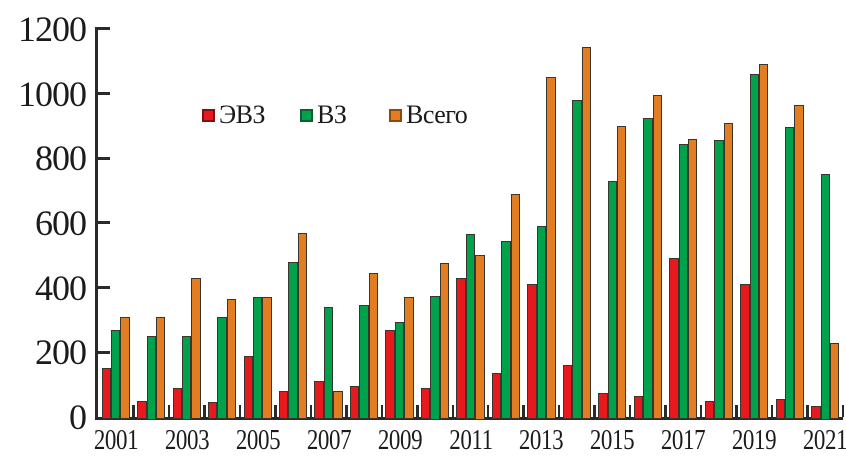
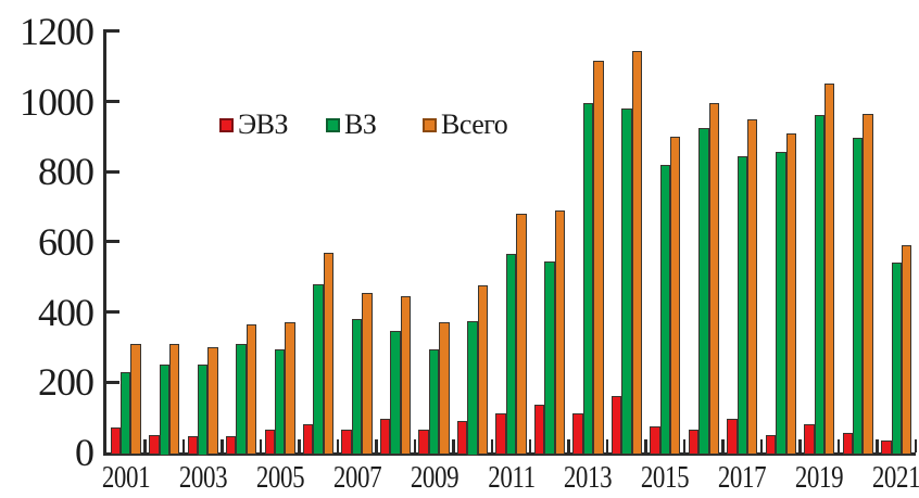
ЭВЗ/2001: 150 -> 70
ВЗ/2001: 270 -> 230
ЭВЗ/2003: 90 -> 40
Всего/2003: 430 -> 300
ЭВЗ/2005: 190 -> 60
ВЗ/2005: 370 -> 300
ЭВЗ/2007: 110 -> 60
ВЗ/2007: 340 -> 380
Всего/2007: 80 -> 460
ЭВЗ/2009: 270 -> 60
ЭВЗ/2011: 430 -> 110
Всего/2011: 500 -> 680
ЭВЗ/2013: 410 -> 110
ВЗ/2013: 590 -> 1000
Всего/2013: 1050 -> 1120
ВЗ/2015: 730 -> 820
ЭВЗ/2017: 490 -> 100
Всего/2017: 860 -> 950
ЭВЗ/2019: 410 -> 80
ВЗ/2019: 1060 -> 960
Всего/2019: 1090 -> 1050
ВЗ/2021: 750 -> 540
Всего/2021: 230 -> 590
